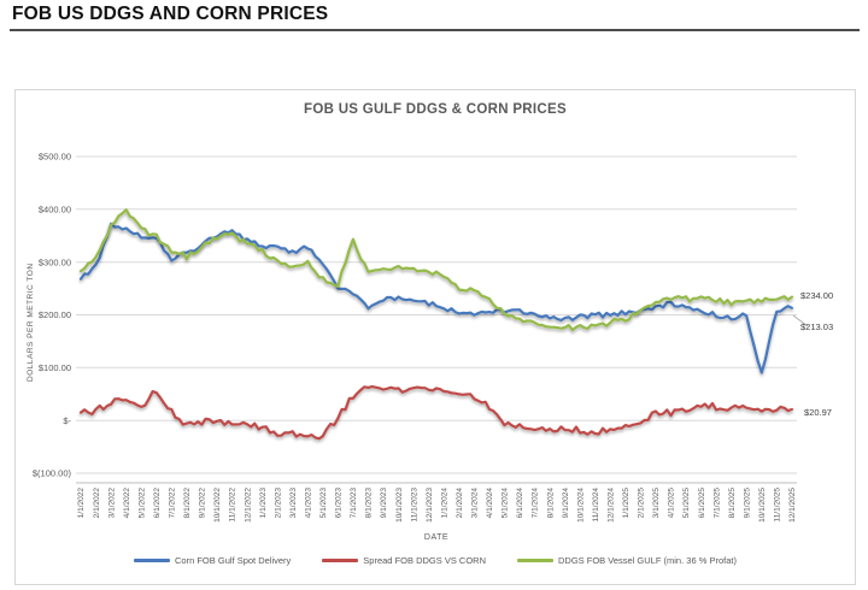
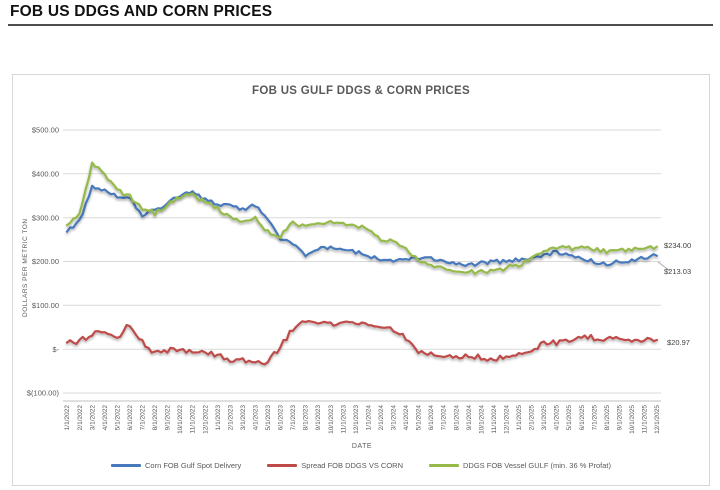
DDGS FOB Vessel GULF (min. 36 % Profat)/3/1/2022: $370 -> $420
DDGS FOB Vessel GULF (min. 36 % Profat)/7/1/2023: $340 -> $290
Corn FOB Gulf Spot Delivery/10/1/2025: $90 -> $200
